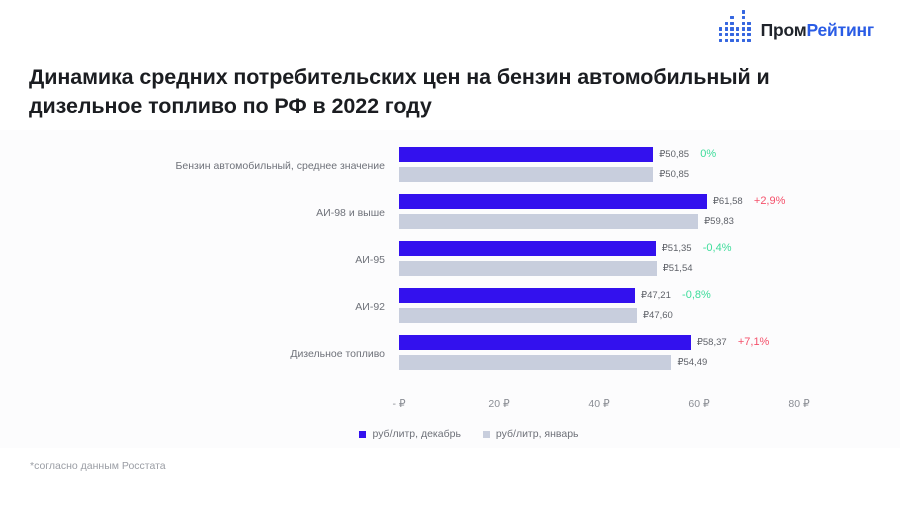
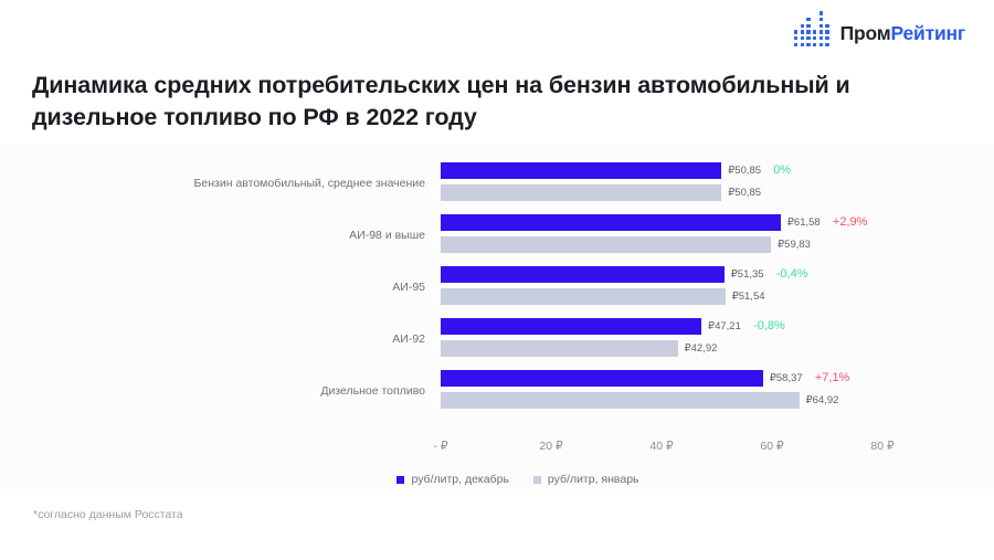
руб/литр, январь/АИ-92: 47,60 -> 42,92
руб/литр, январь/Дизельное топливо: 54,49 -> 64,92
